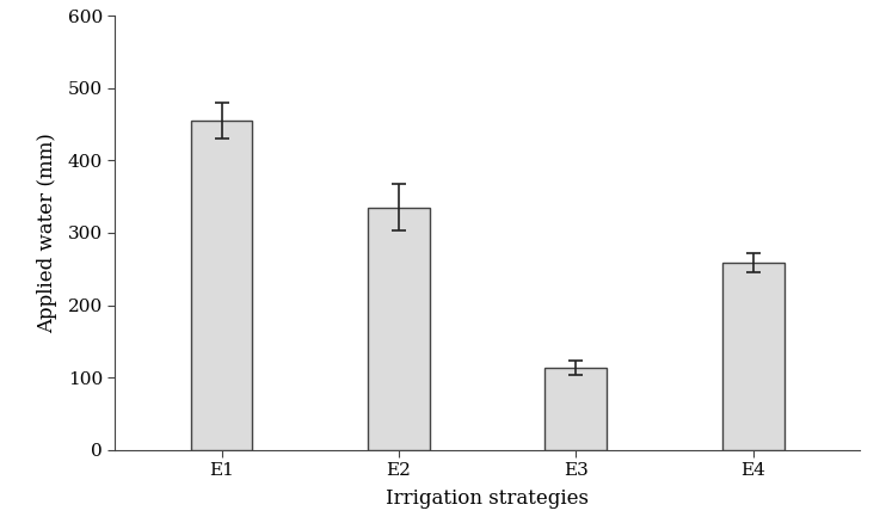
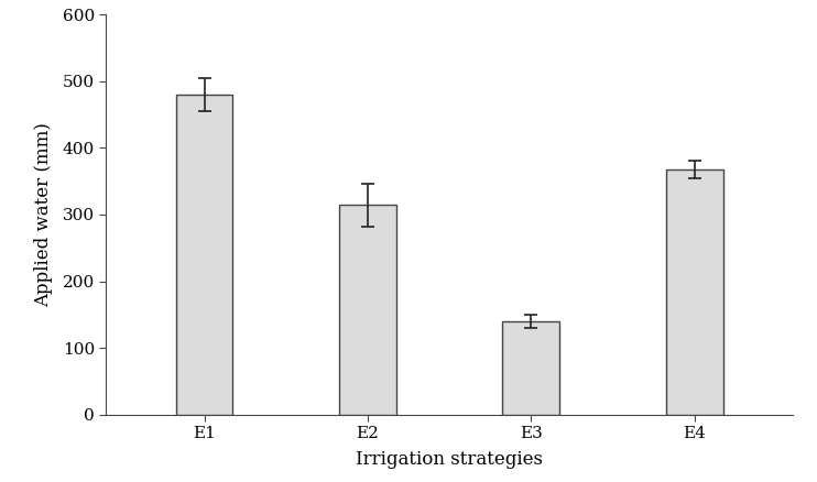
E1: 455 -> 480
E2: 335 -> 314
E3: 113 -> 140
E4: 258 -> 368
